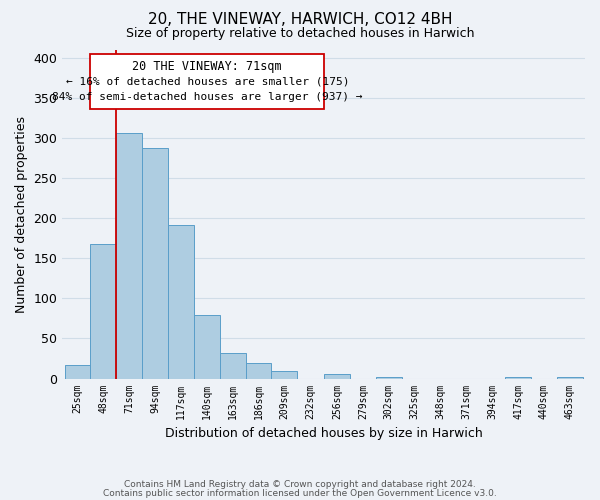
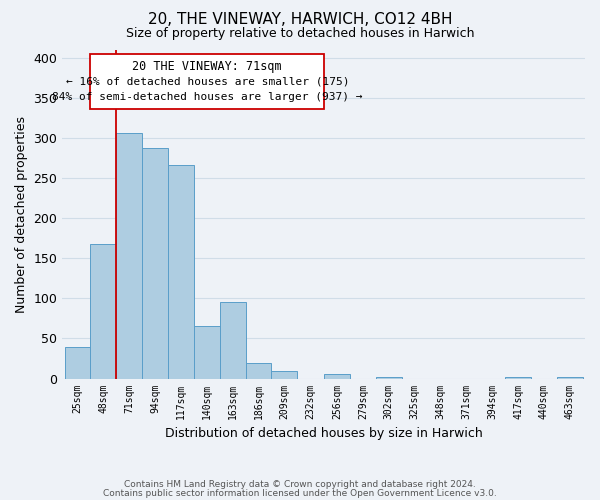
25sqm: 17 -> 40
117sqm: 191 -> 266
140sqm: 79 -> 66
163sqm: 32 -> 96
